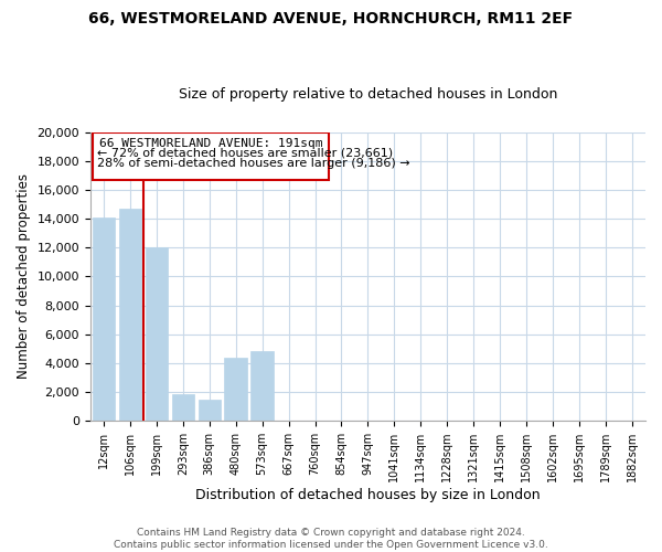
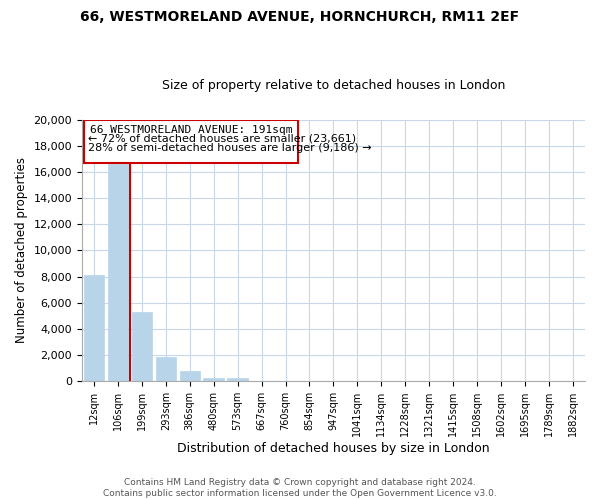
12sqm: 14,100 -> 8,100
106sqm: 14,700 -> 16,600
199sqm: 12,000 -> 5,300
386sqm: 1,500 -> 800
480sqm: 4,400 -> 300
573sqm: 4,800 -> 300
